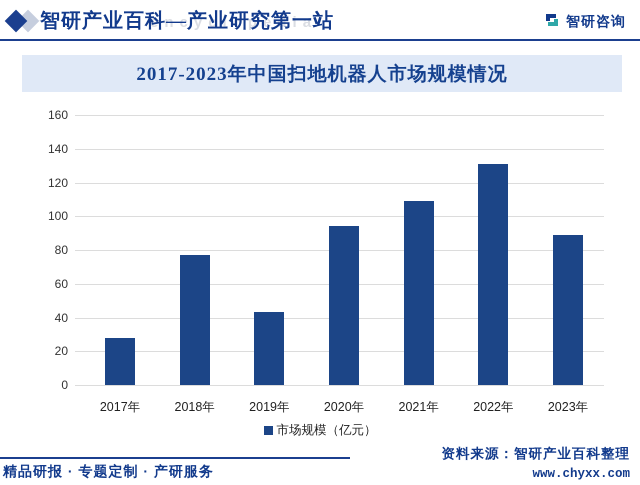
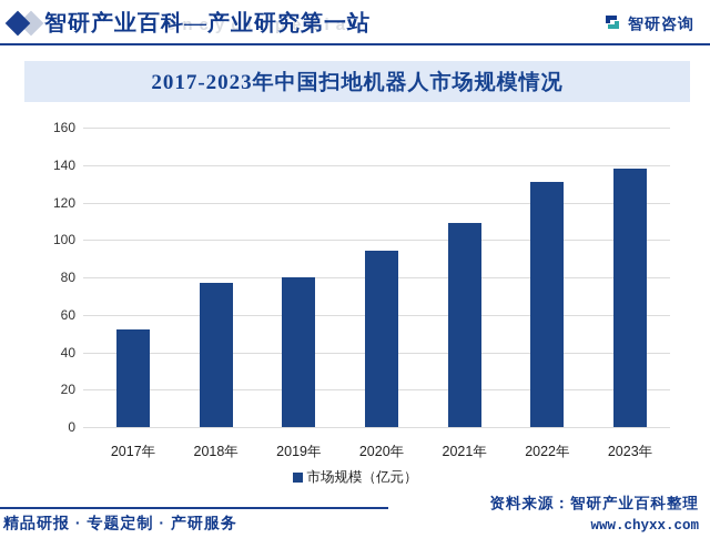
2017年: 28 -> 52
2019年: 43 -> 80
2023年: 89 -> 138
